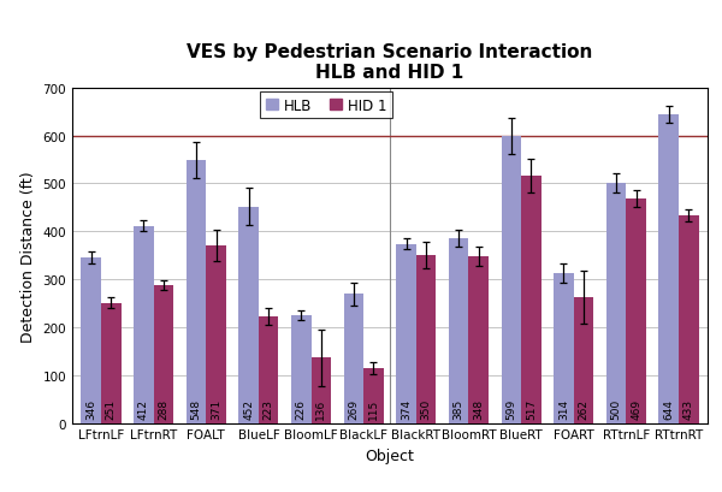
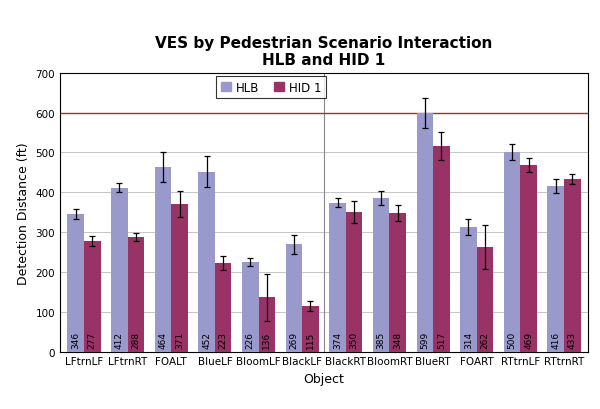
HID 1/LFtrnLF: 251 -> 277
HLB/FOALT: 548 -> 464
HLB/RTtrnRT: 644 -> 416
